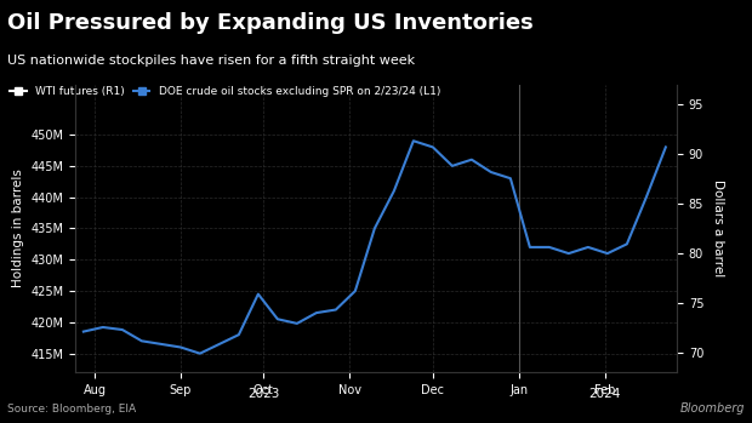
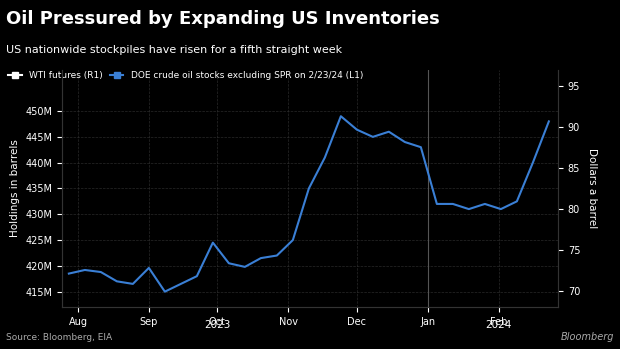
DOE crude oil stocks excluding SPR on 2/23/24 (L1)/Sep: 416.0M -> 419.6M
DOE crude oil stocks excluding SPR on 2/23/24 (L1)/Dec: 448.0M -> 446.4M
